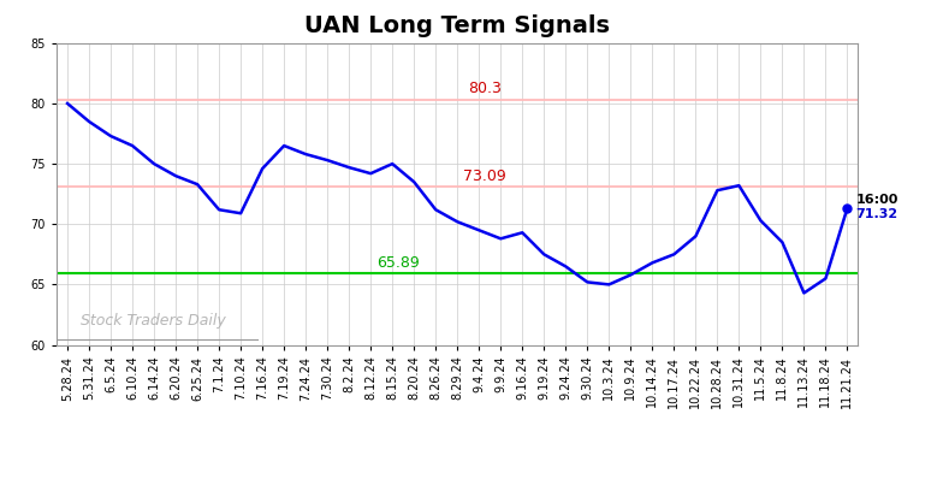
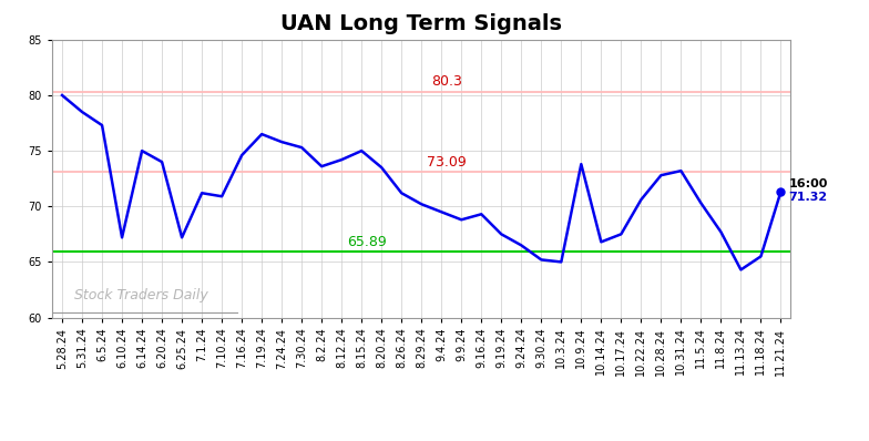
6.10.24: 76.5 -> 67.2
6.25.24: 73.3 -> 67.2
8.2.24: 74.7 -> 73.6
10.9.24: 65.8 -> 73.8
10.22.24: 69.0 -> 70.6
11.8.24: 68.5 -> 67.7
